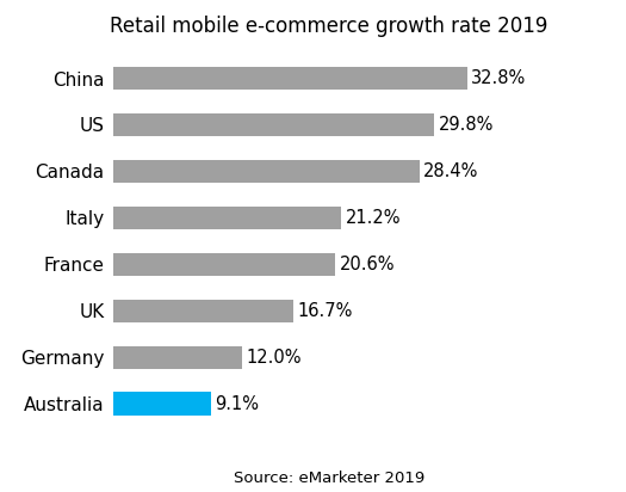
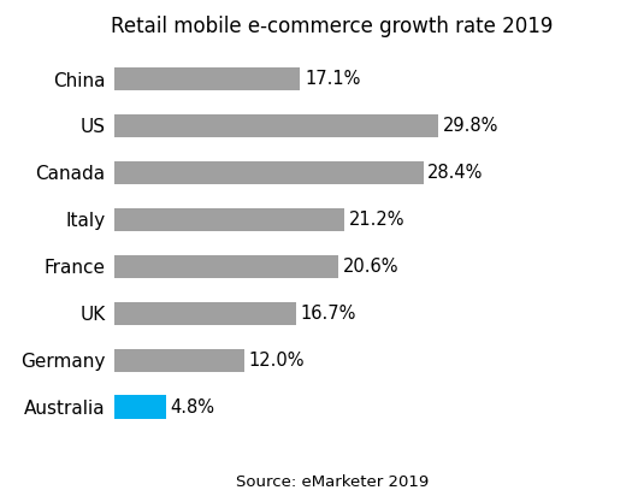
China: 32.8% -> 17.1%
Australia: 9.1% -> 4.8%
